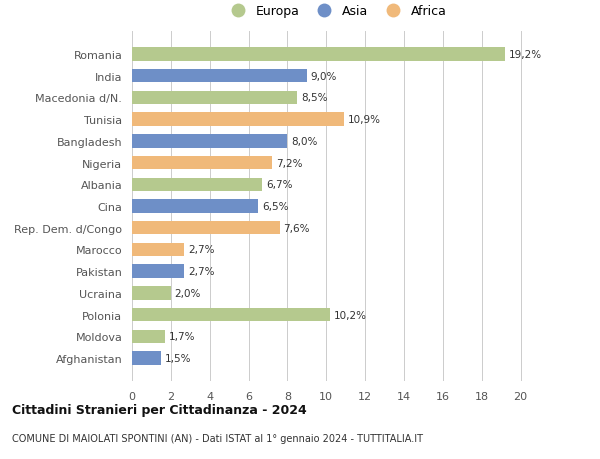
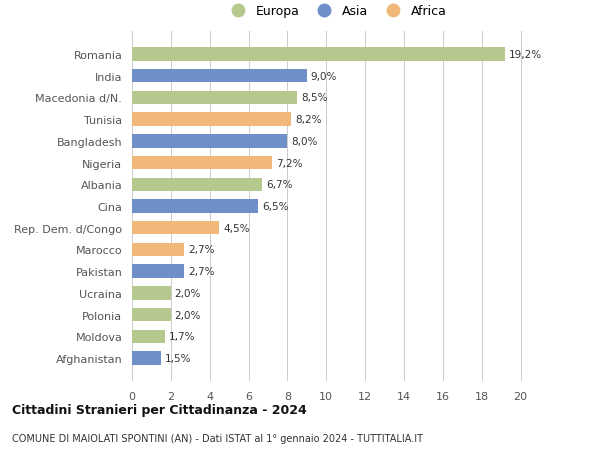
Tunisia: 10,9% -> 8,2%
Rep. Dem. d/Congo: 7,6% -> 4,5%
Polonia: 10,2% -> 2,0%
